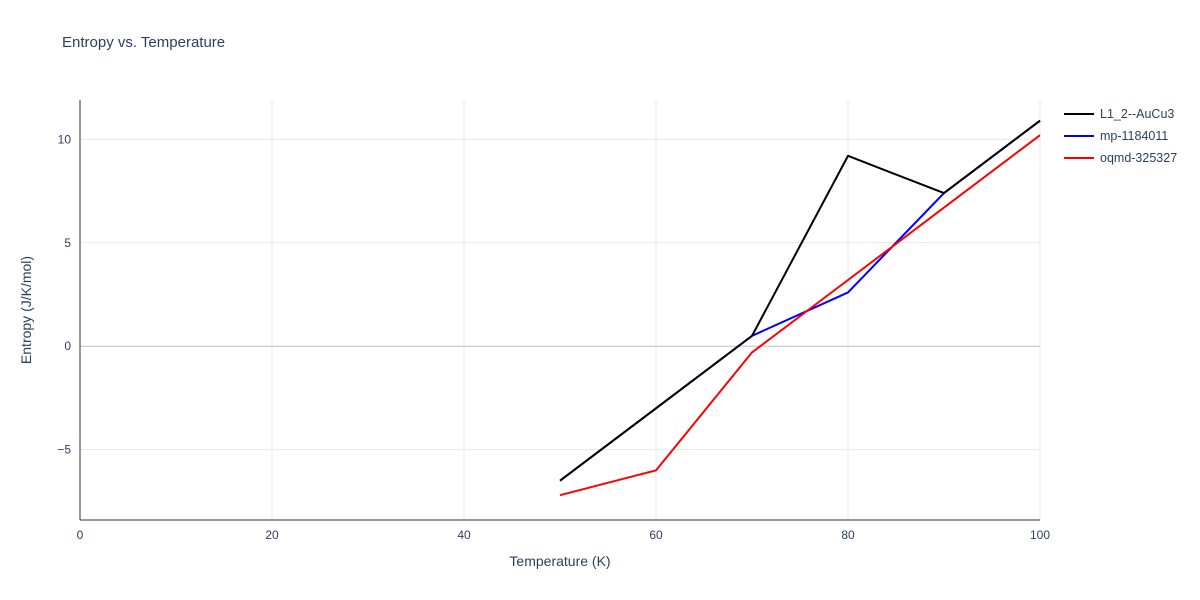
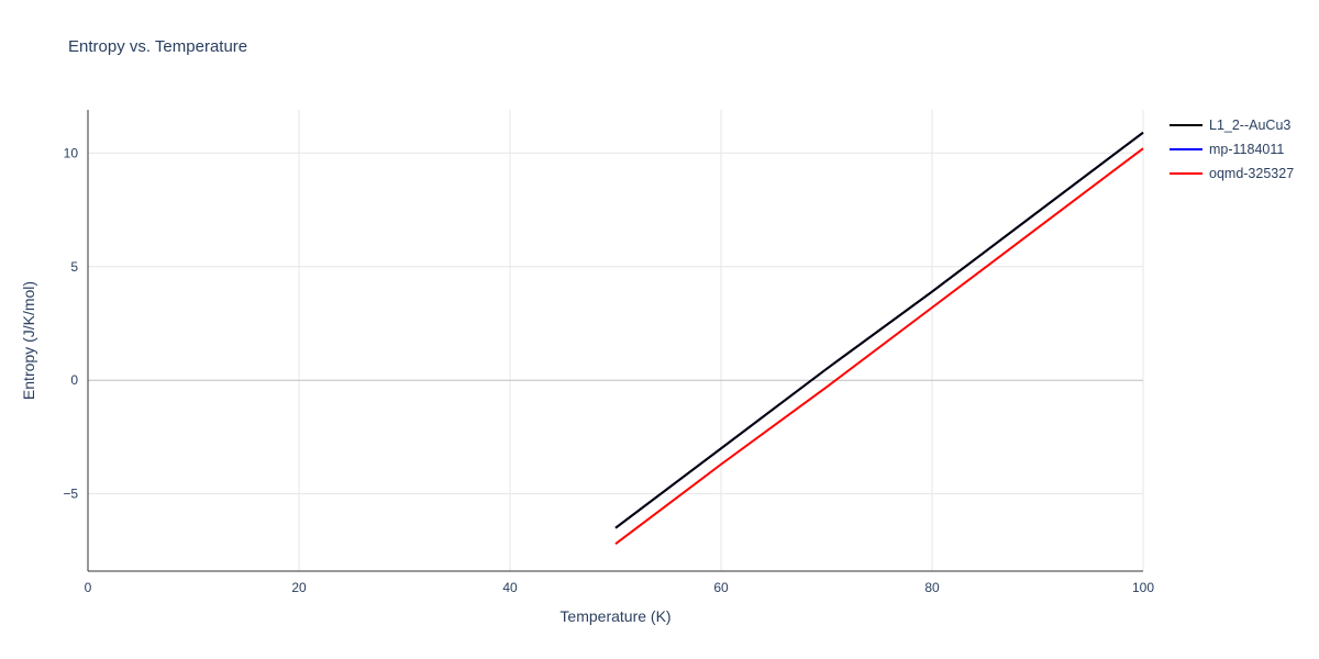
oqmd-325327/60: -6.0 -> -3.7
L1_2--AuCu3/80: 9.2 -> 3.9
mp-1184011/80: 2.6 -> 3.9
